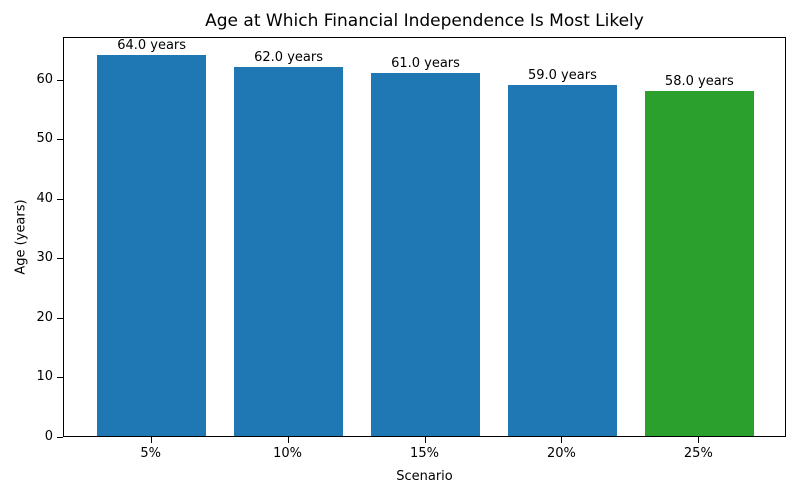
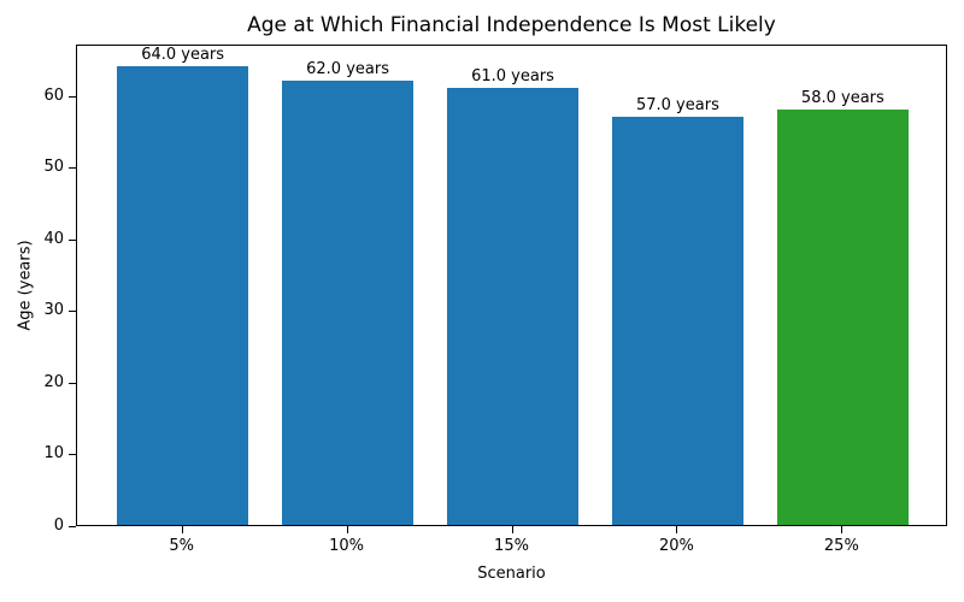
20%: 59.0 -> 57.0
